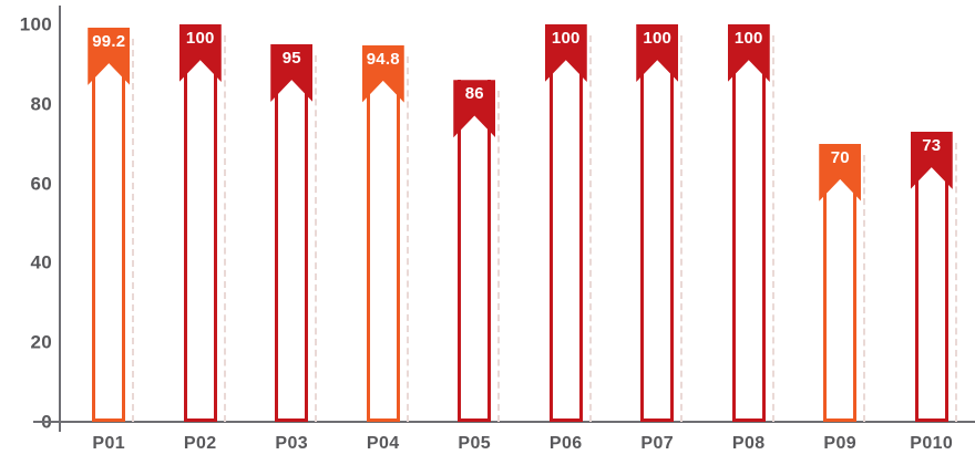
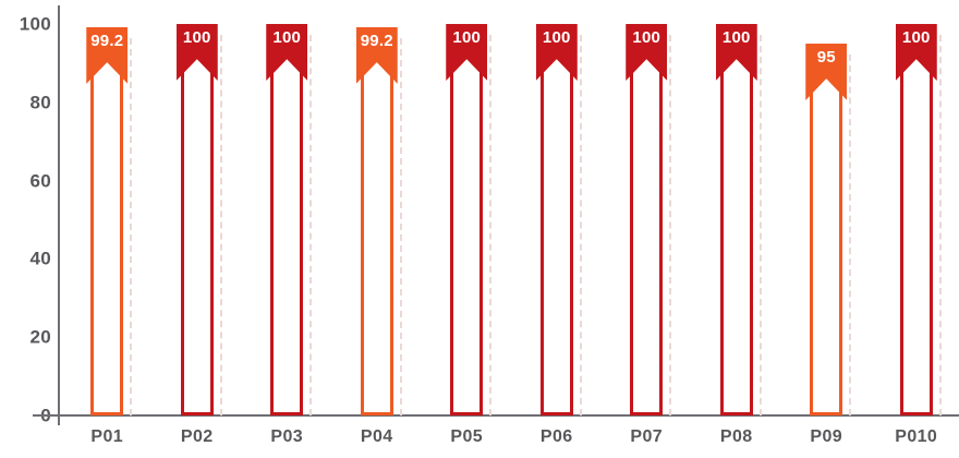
P03: 95 -> 100
P04: 94.8 -> 99.2
P05: 86 -> 100
P09: 70 -> 95
P010: 73 -> 100
